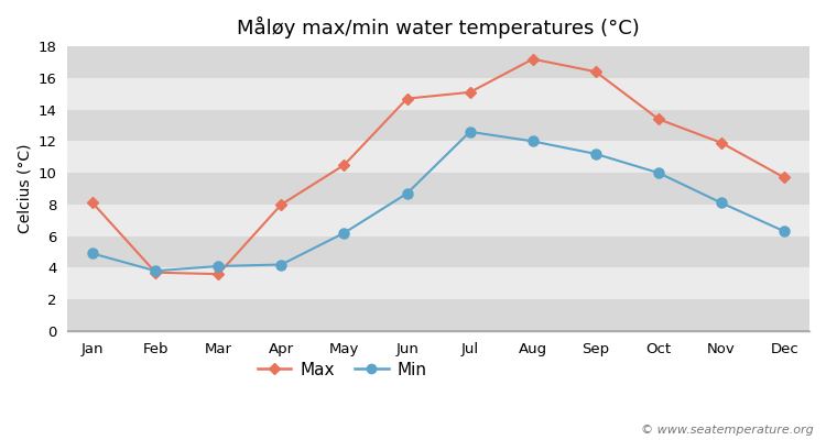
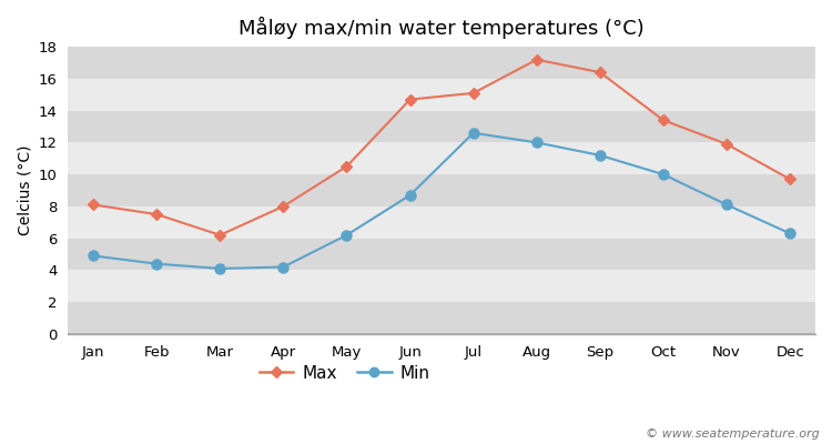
Max/Feb: 3.7 -> 7.5
Min/Feb: 3.8 -> 4.4
Max/Mar: 3.6 -> 6.2
